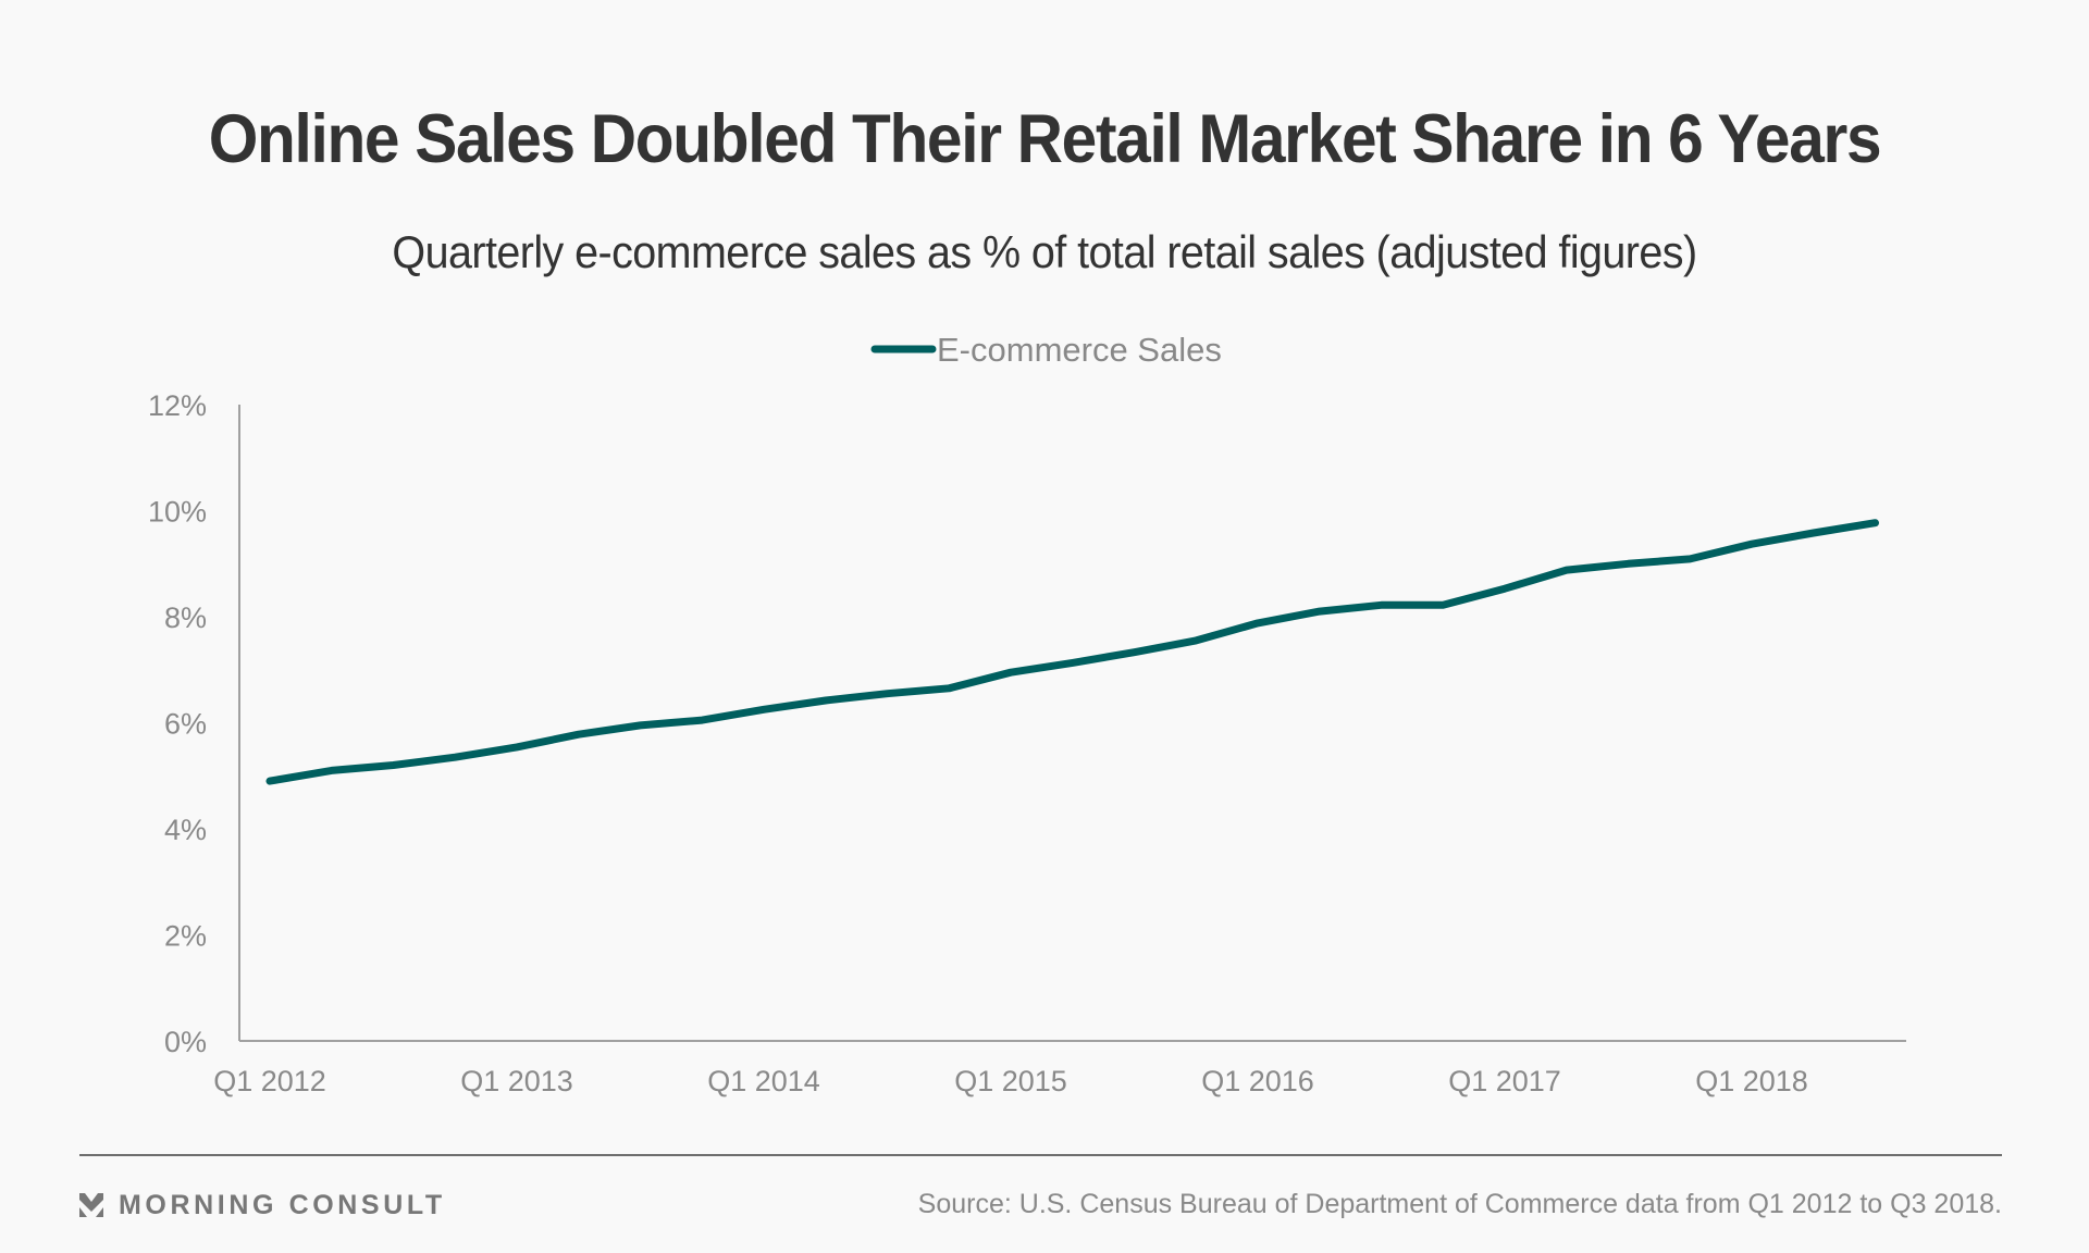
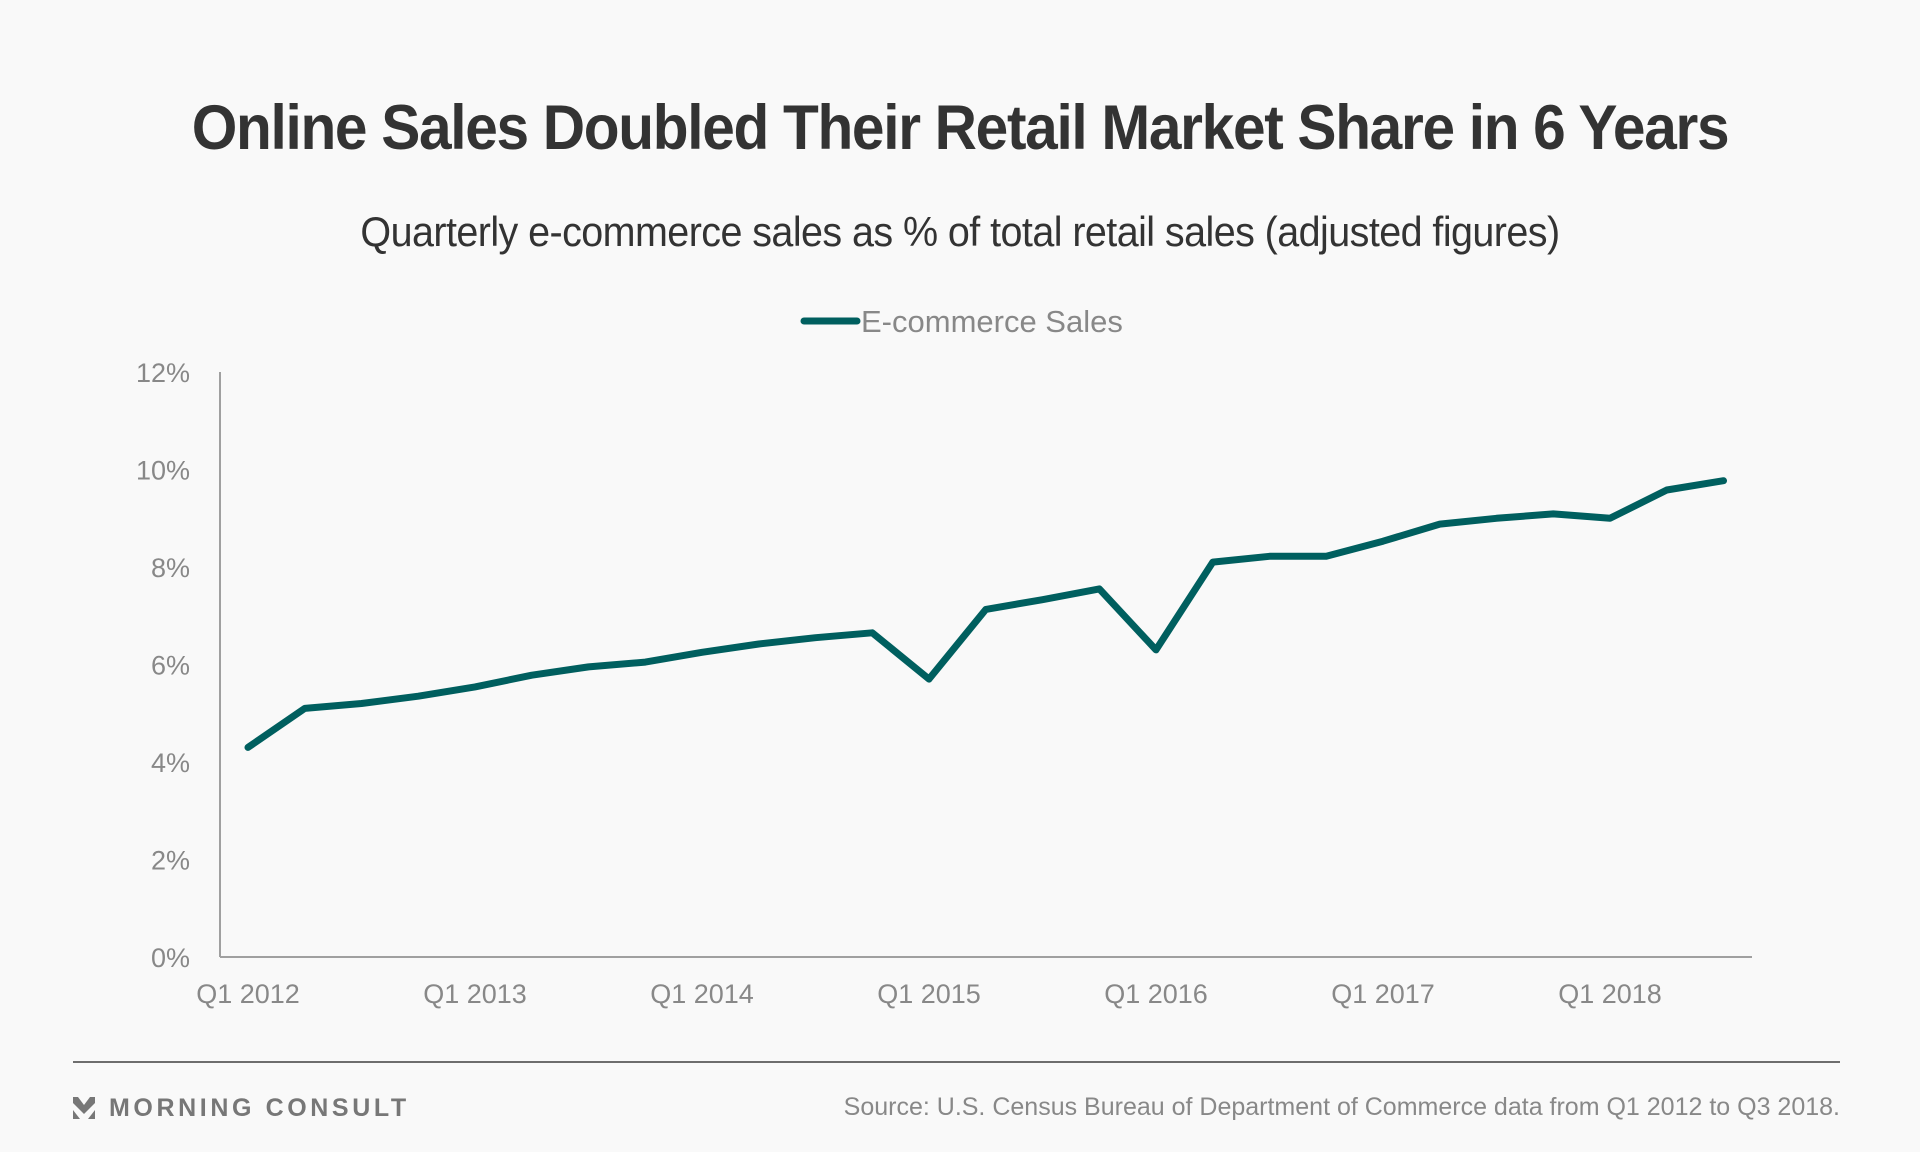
Q1 2012: 4.9% -> 4.3%
Q1 2015: 7.0% -> 5.7%
Q1 2016: 7.9% -> 6.3%
Q1 2018: 9.4% -> 9.0%
